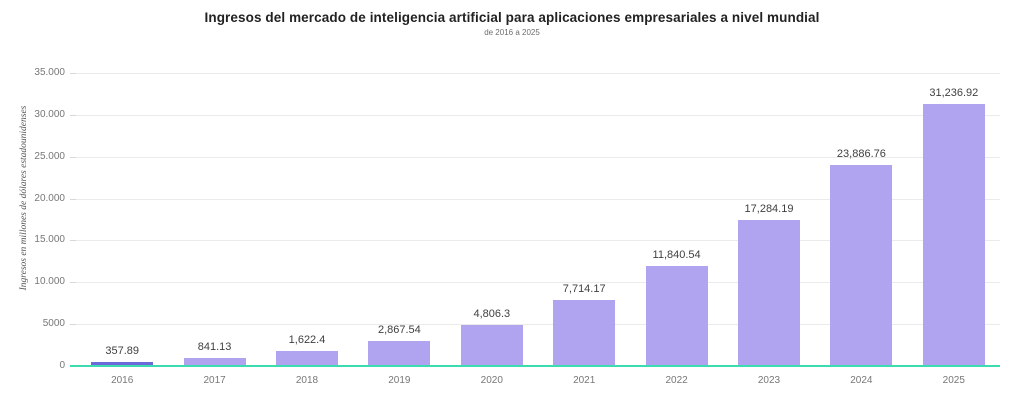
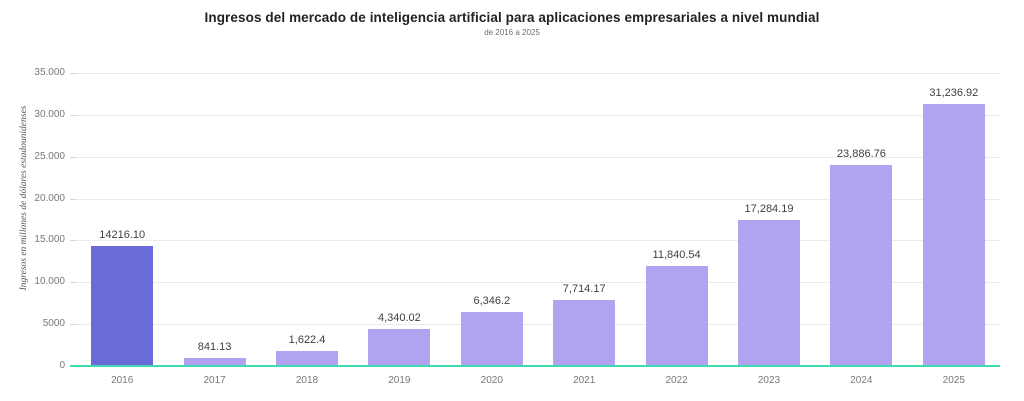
2016: 357.89 -> 14216.10
2019: 2,867.54 -> 4,340.02
2020: 4,806.3 -> 6,346.2
